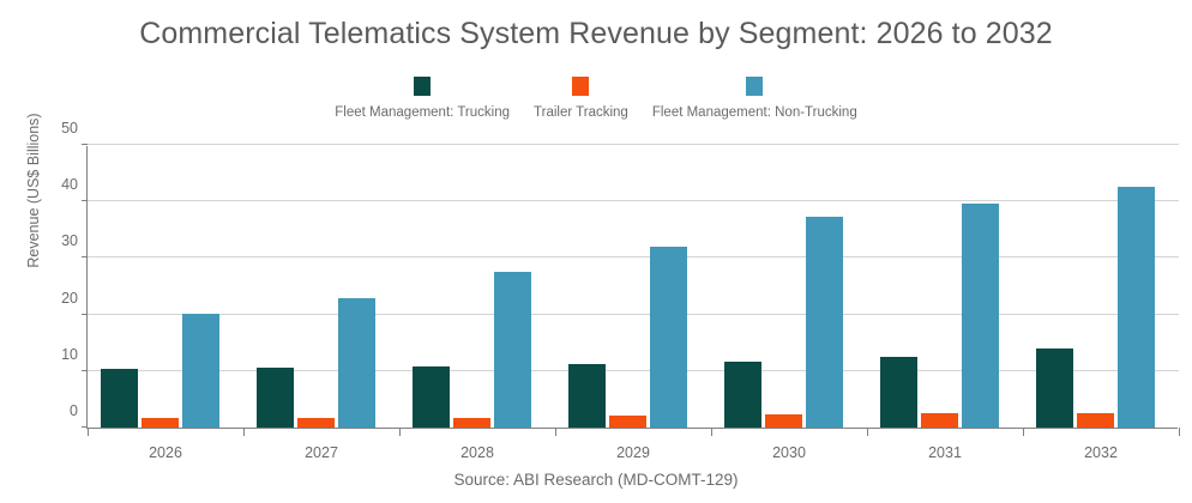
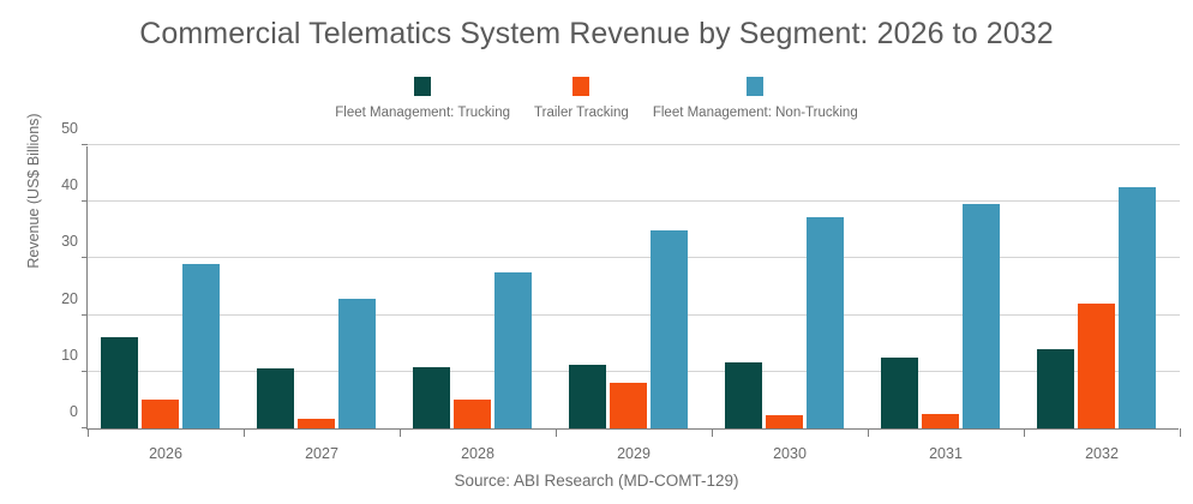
Fleet Management: Trucking/2026: 10 -> 16
Trailer Tracking/2026: 2 -> 5
Fleet Management: Non-Trucking/2026: 20 -> 29
Trailer Tracking/2028: 2 -> 5
Trailer Tracking/2029: 2 -> 8
Fleet Management: Non-Trucking/2029: 32 -> 35
Trailer Tracking/2032: 2 -> 22
